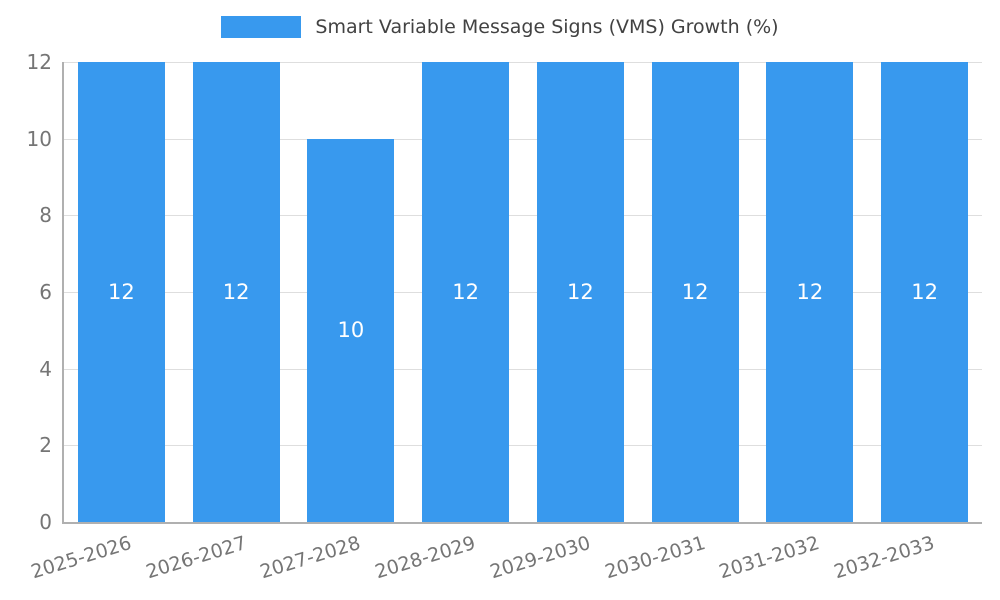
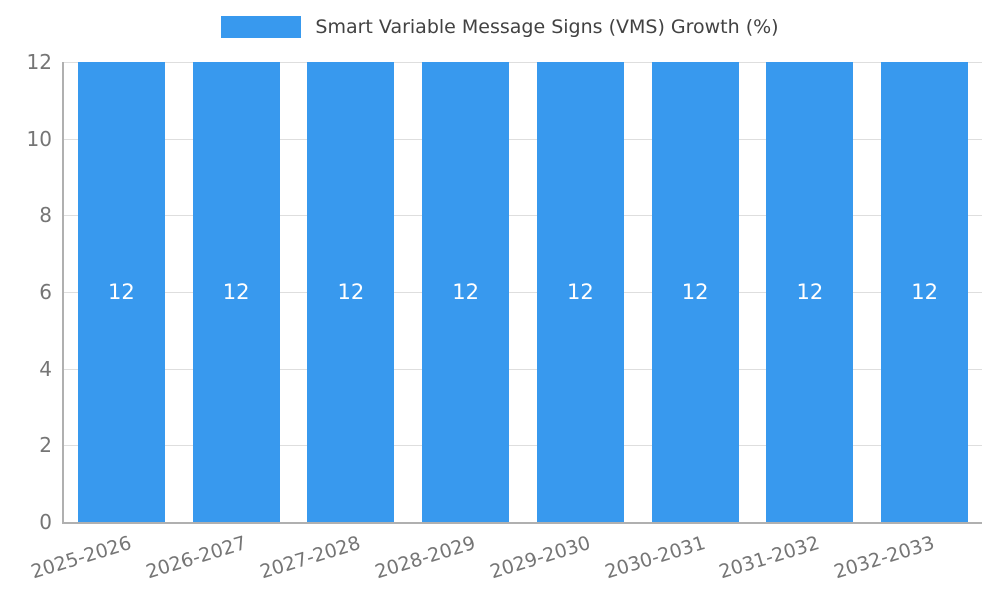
2027-2028: 10 -> 12
